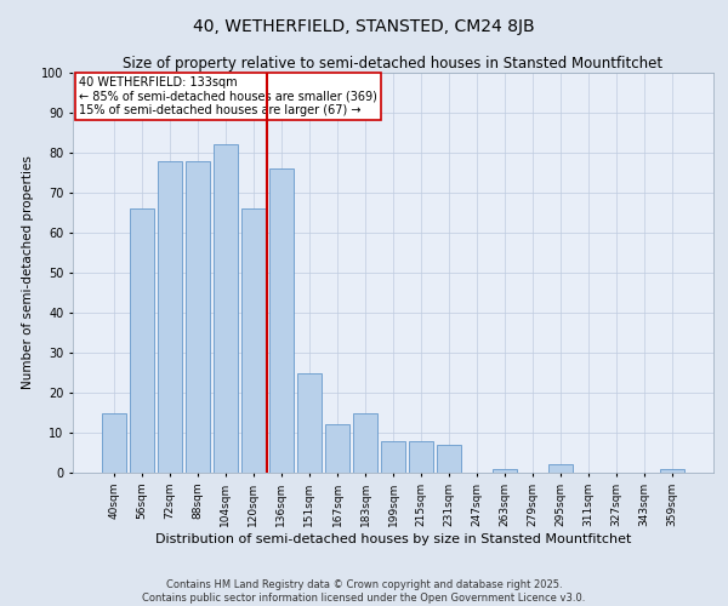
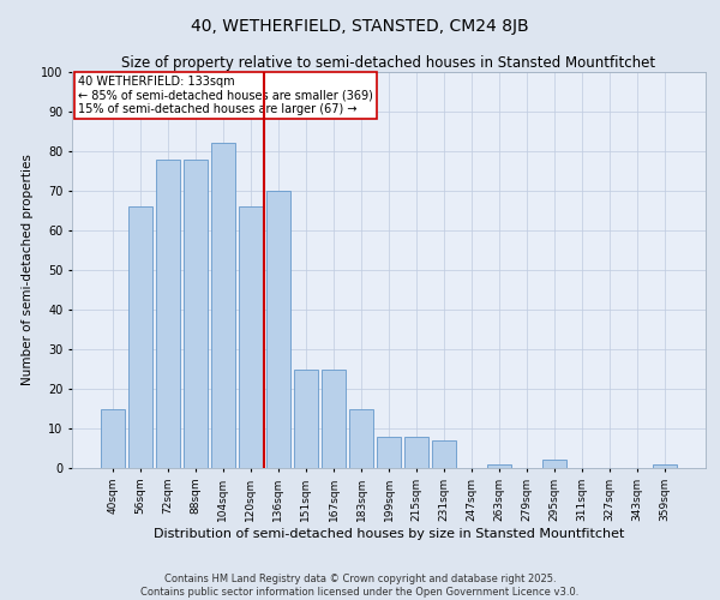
136sqm: 76 -> 70
167sqm: 12 -> 25
